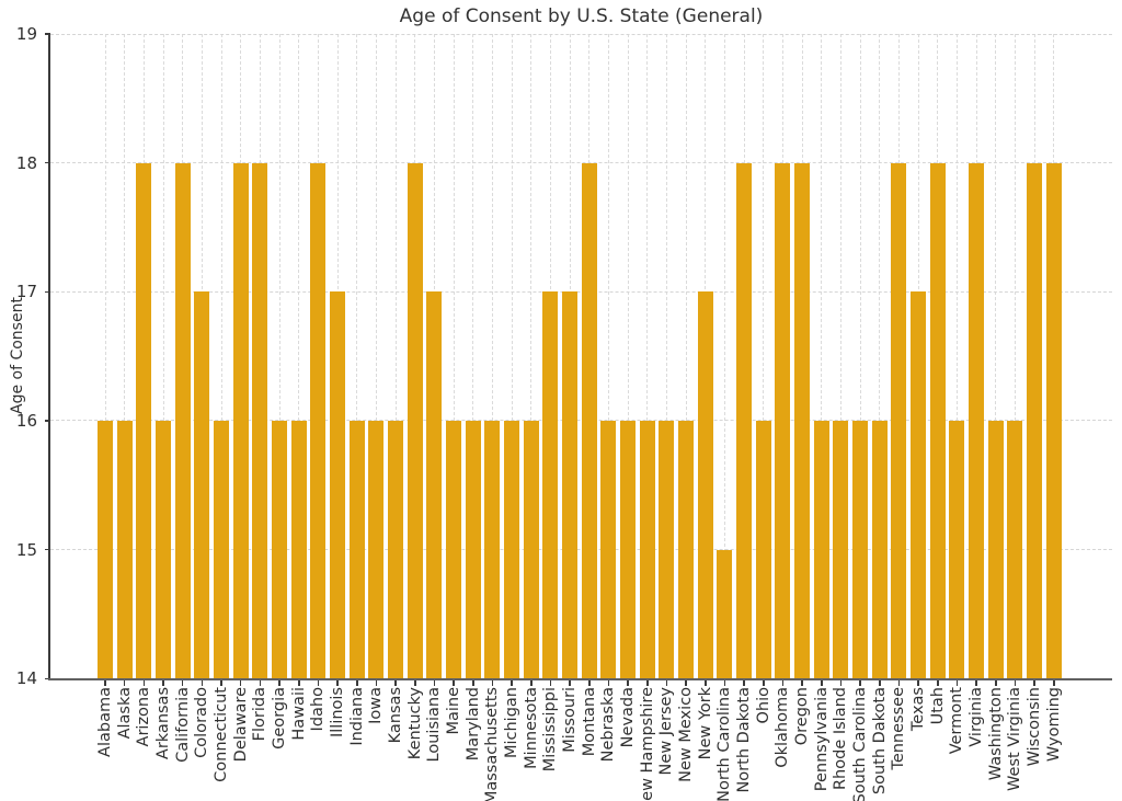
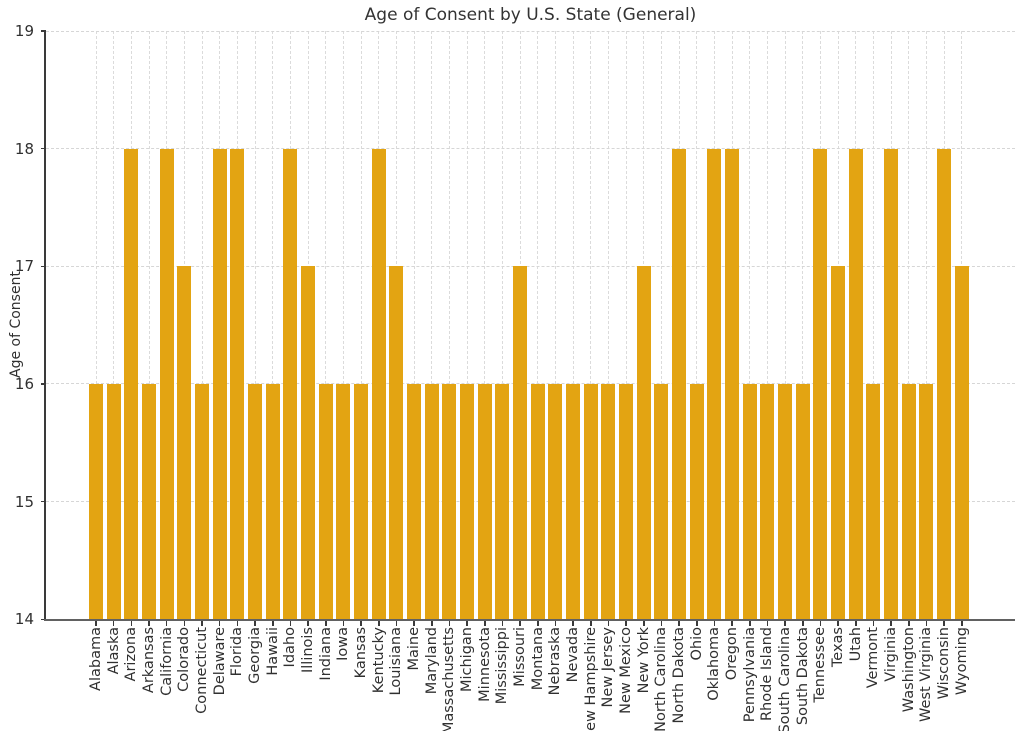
Mississippi: 17 -> 16
Montana: 18 -> 16
North Carolina: 15 -> 16
Wyoming: 18 -> 17
